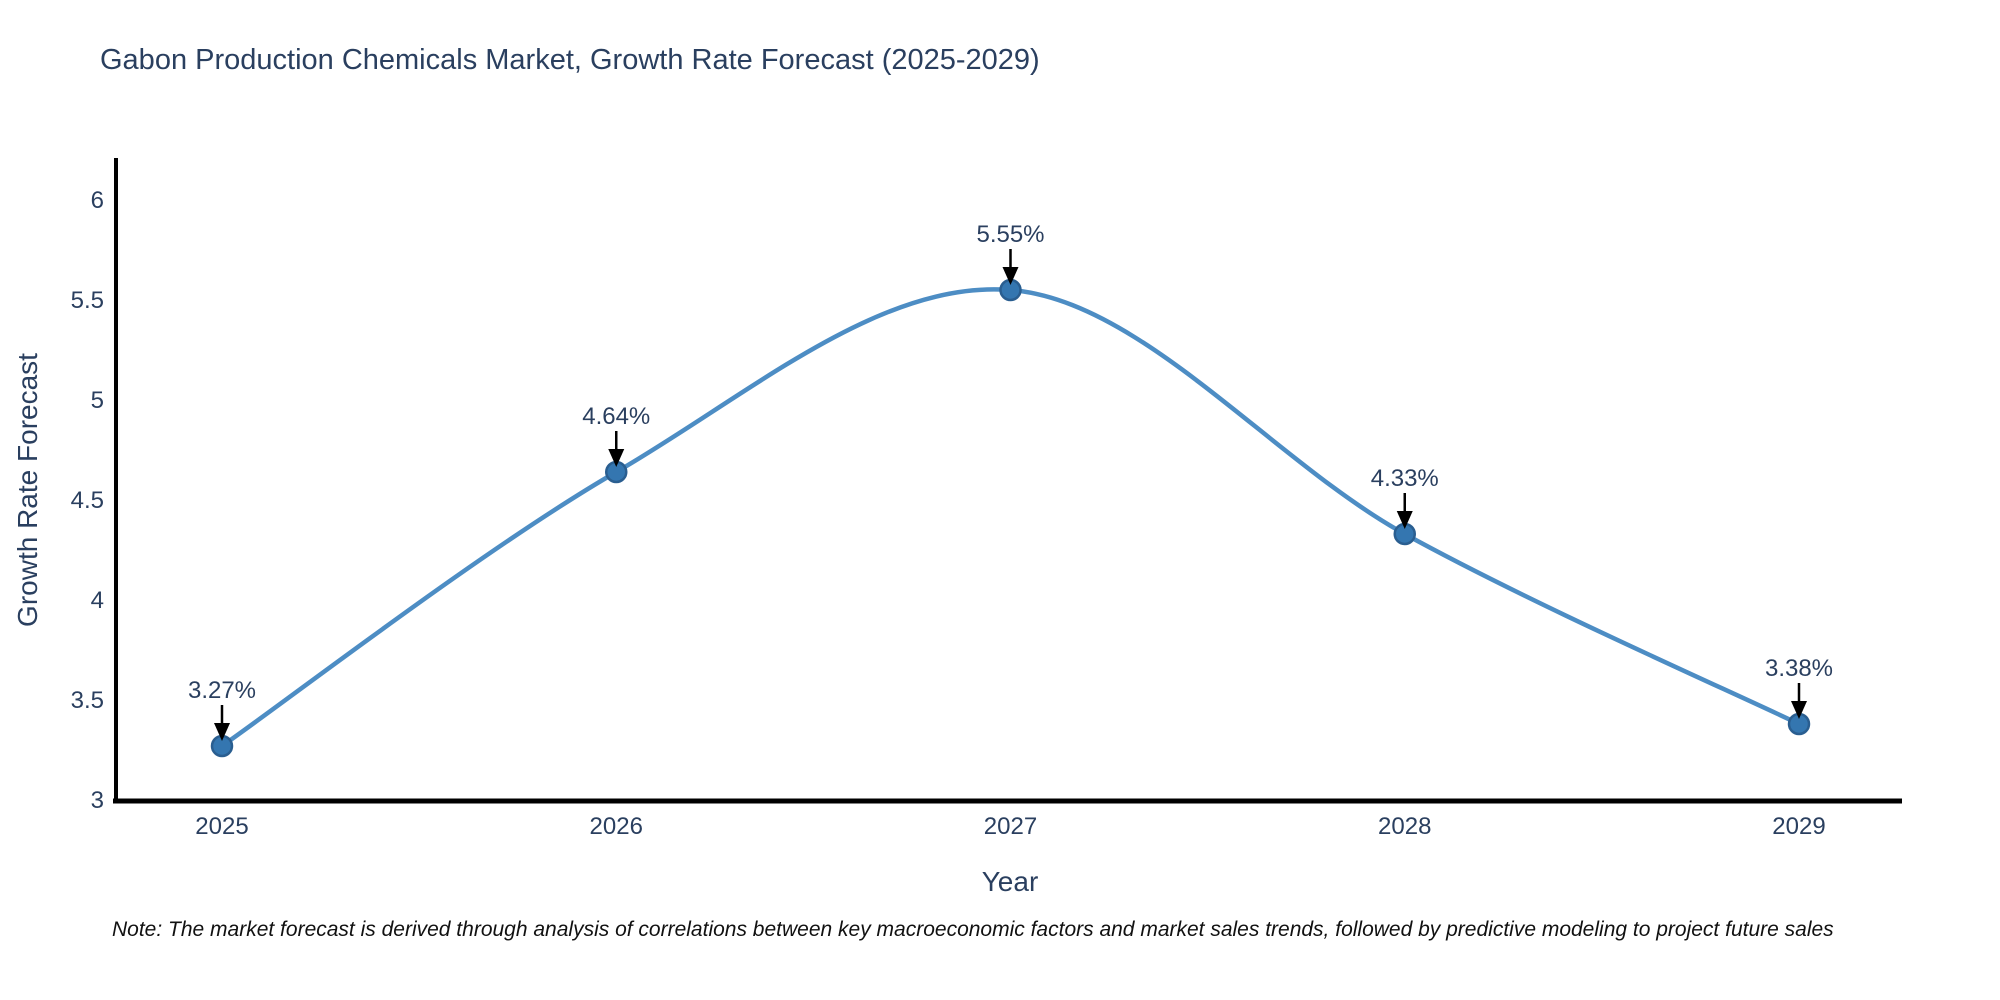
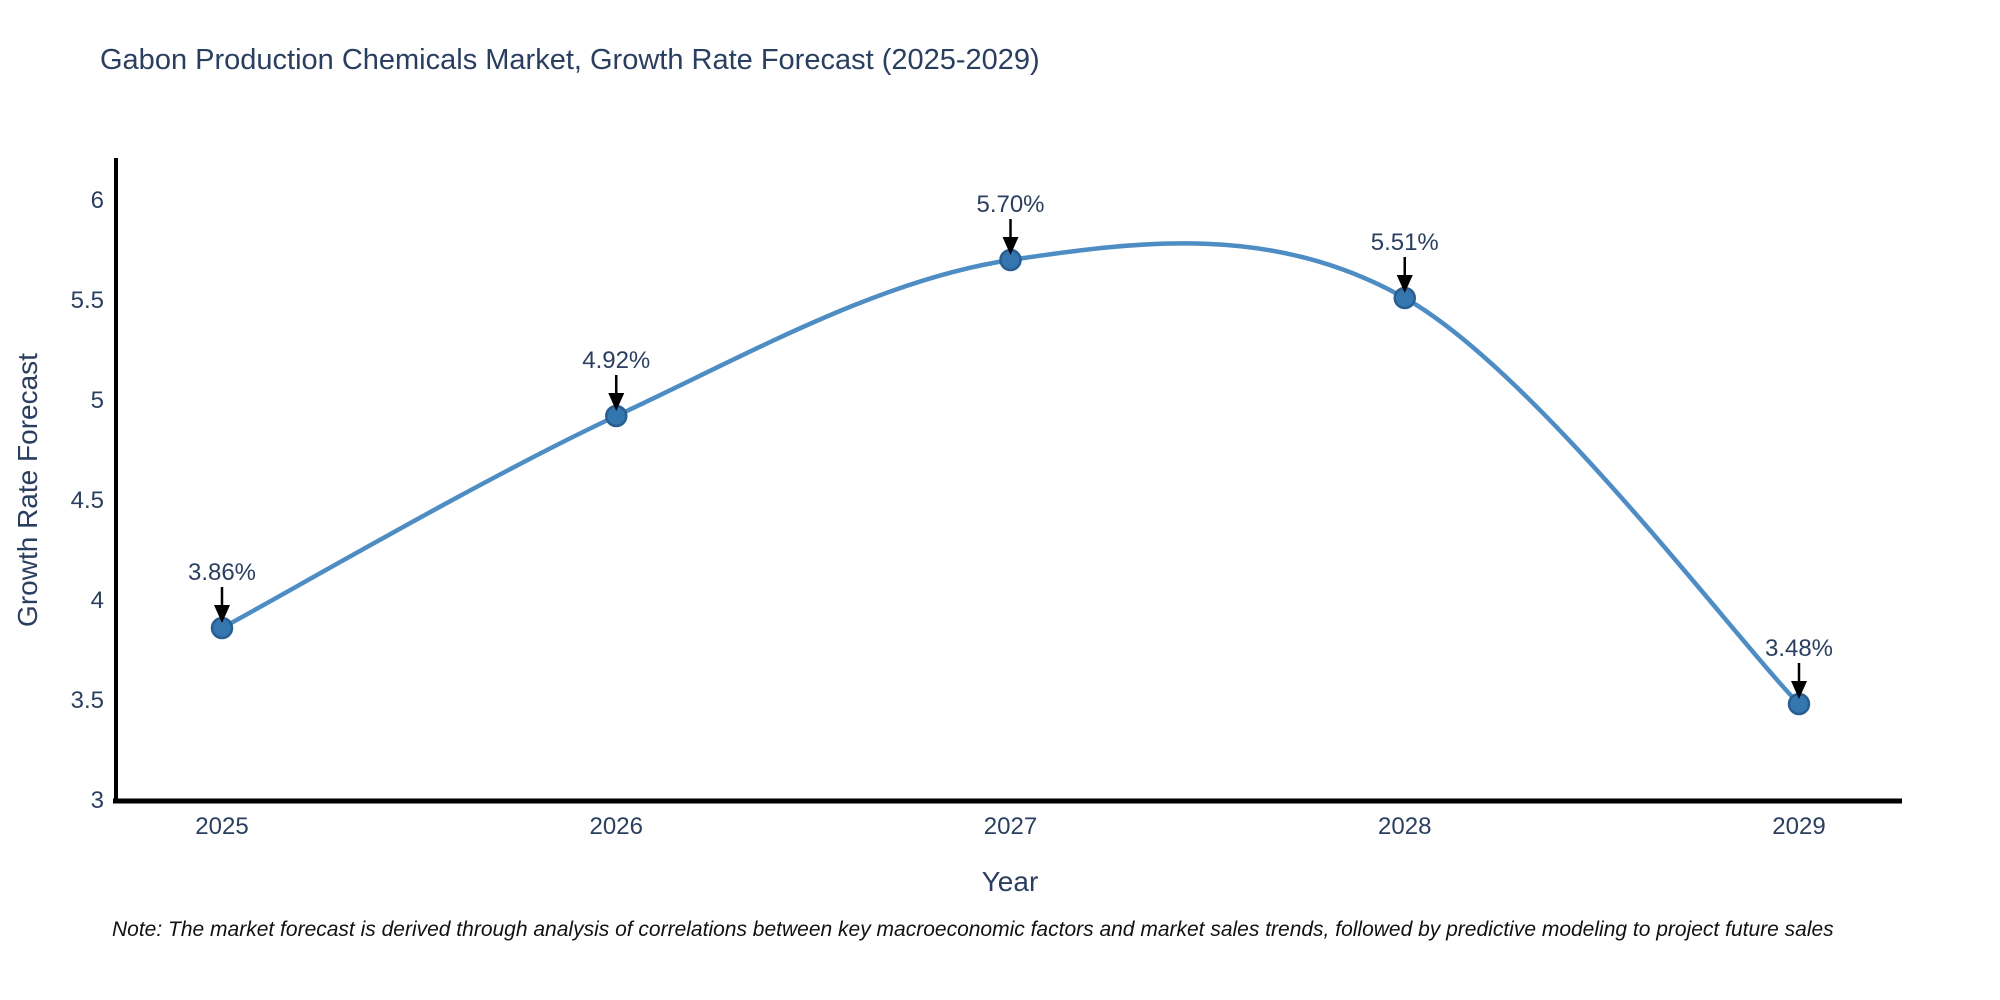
2025: 3.27% -> 3.86%
2026: 4.64% -> 4.92%
2027: 5.55% -> 5.70%
2028: 4.33% -> 5.51%
2029: 3.38% -> 3.48%
